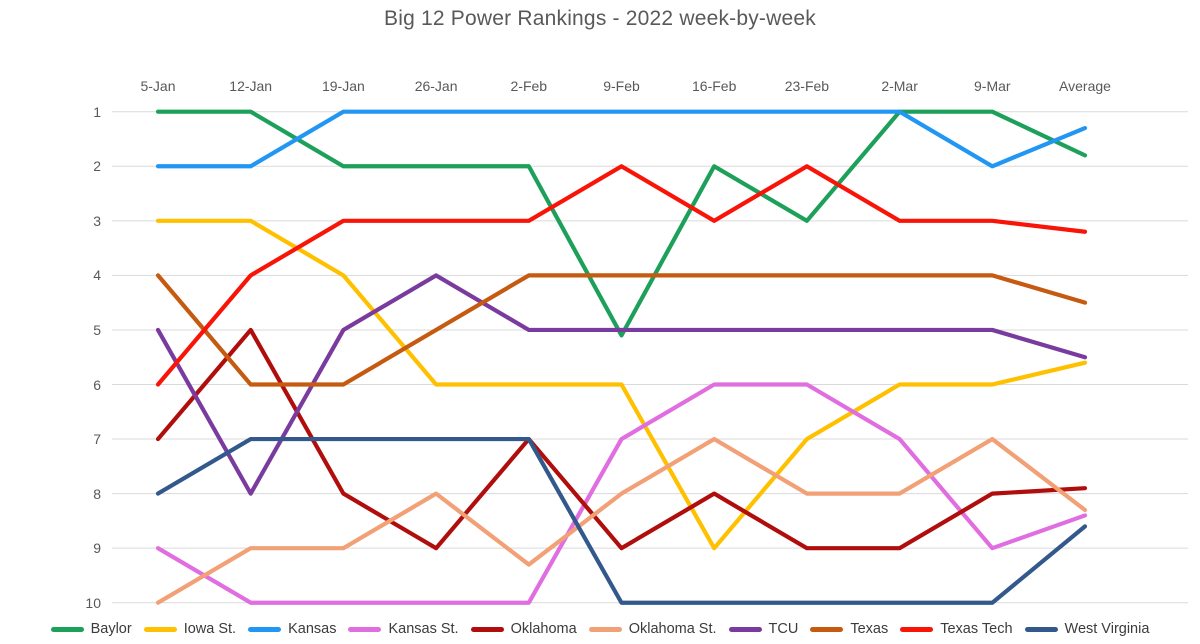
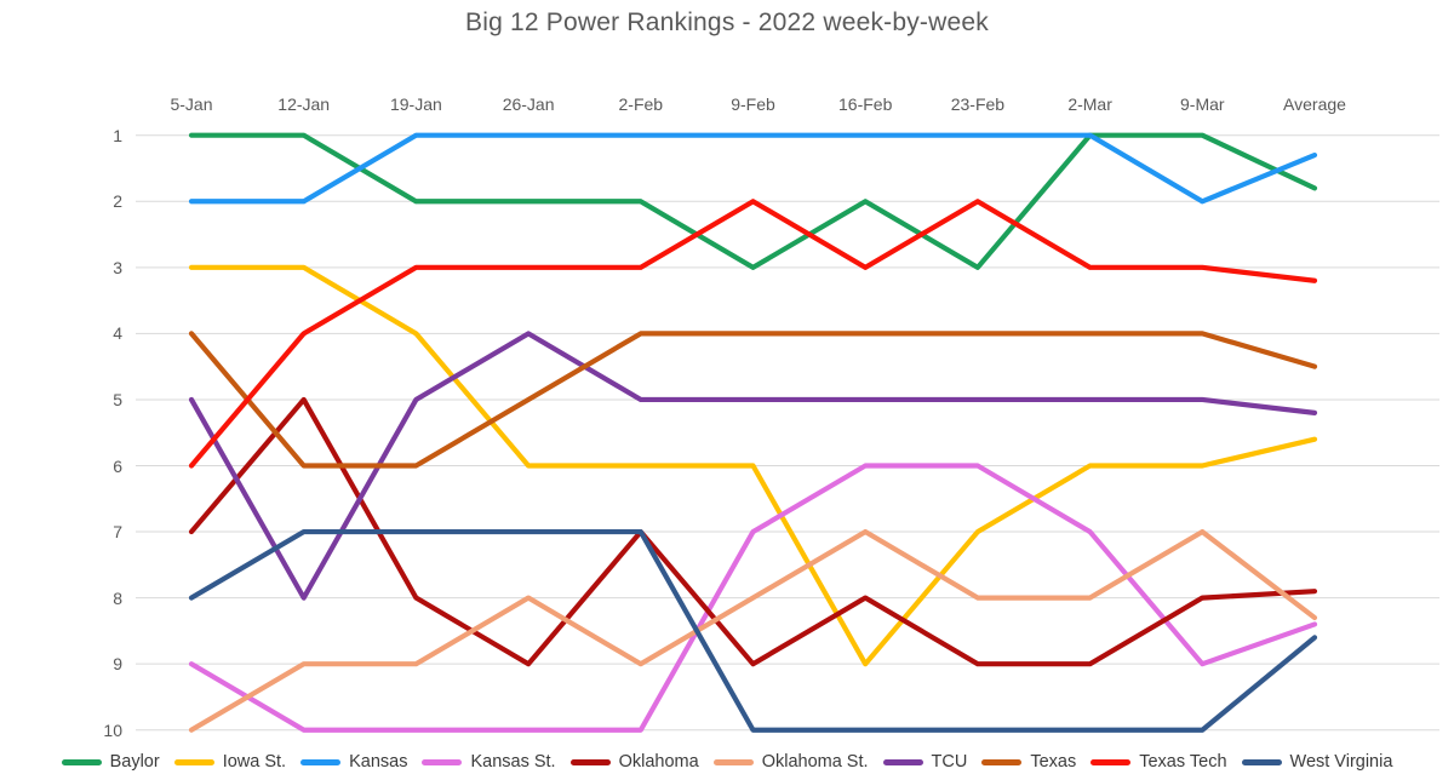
Oklahoma St./2-Feb: 9.3 -> 9.0
Baylor/9-Feb: 5.1 -> 3.0
TCU/Average: 5.5 -> 5.2
